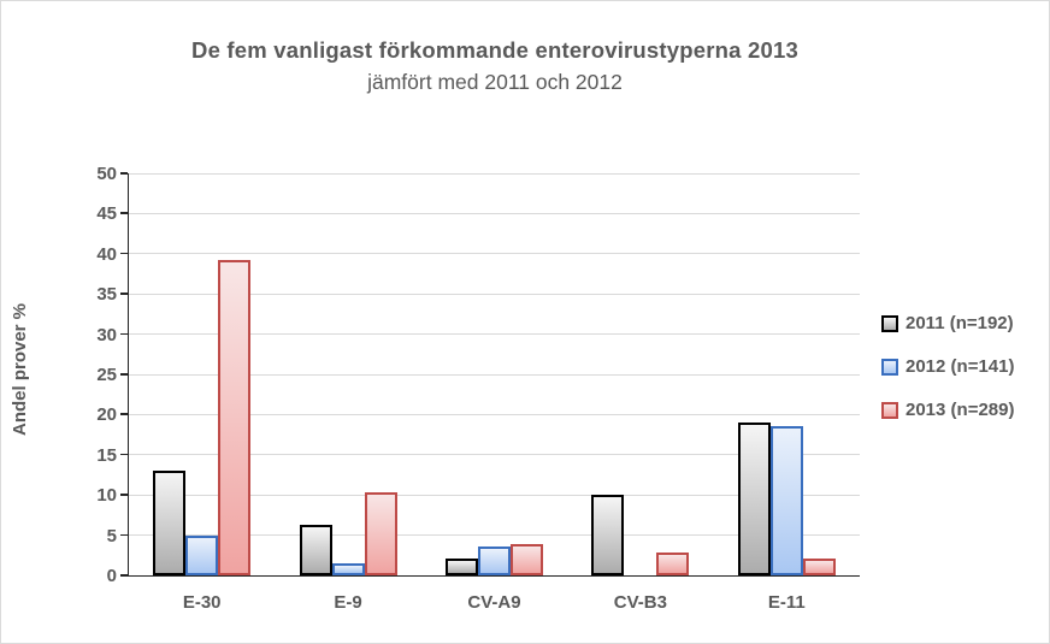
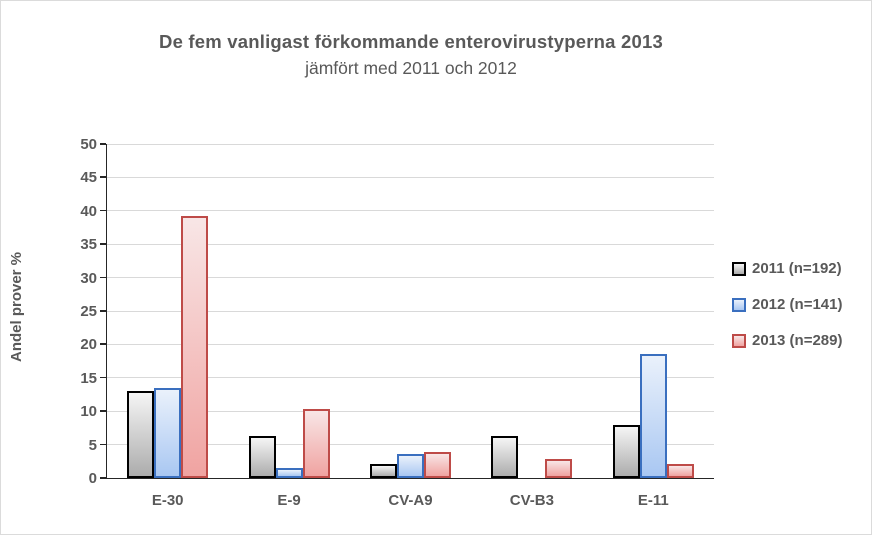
2012 (n=141)/E-30: 5 -> 14
2011 (n=192)/CV-B3: 10 -> 6
2011 (n=192)/E-11: 19 -> 8
